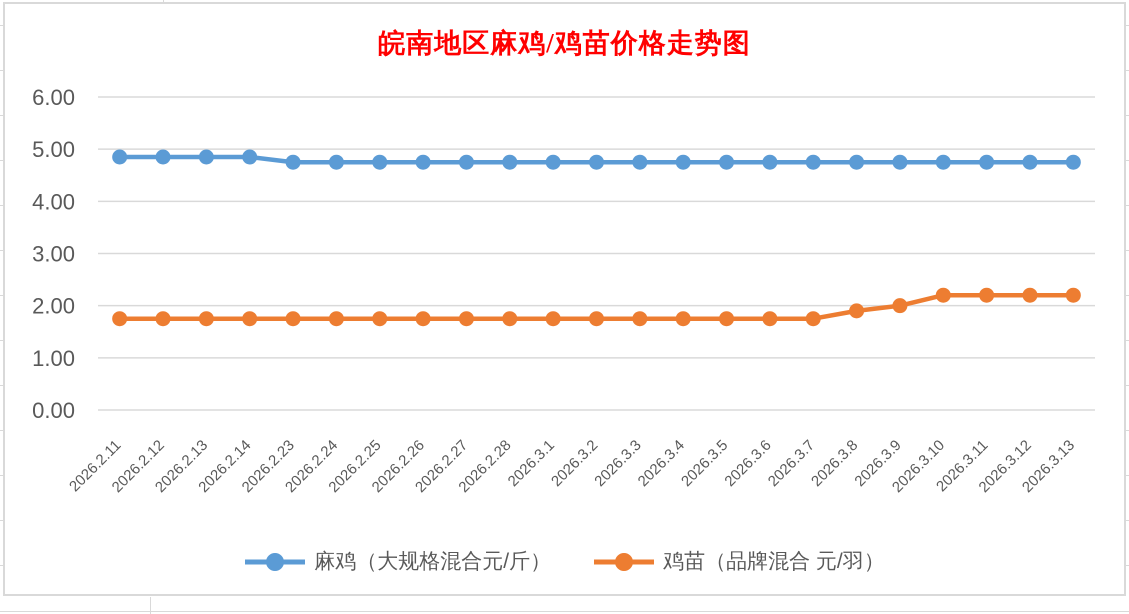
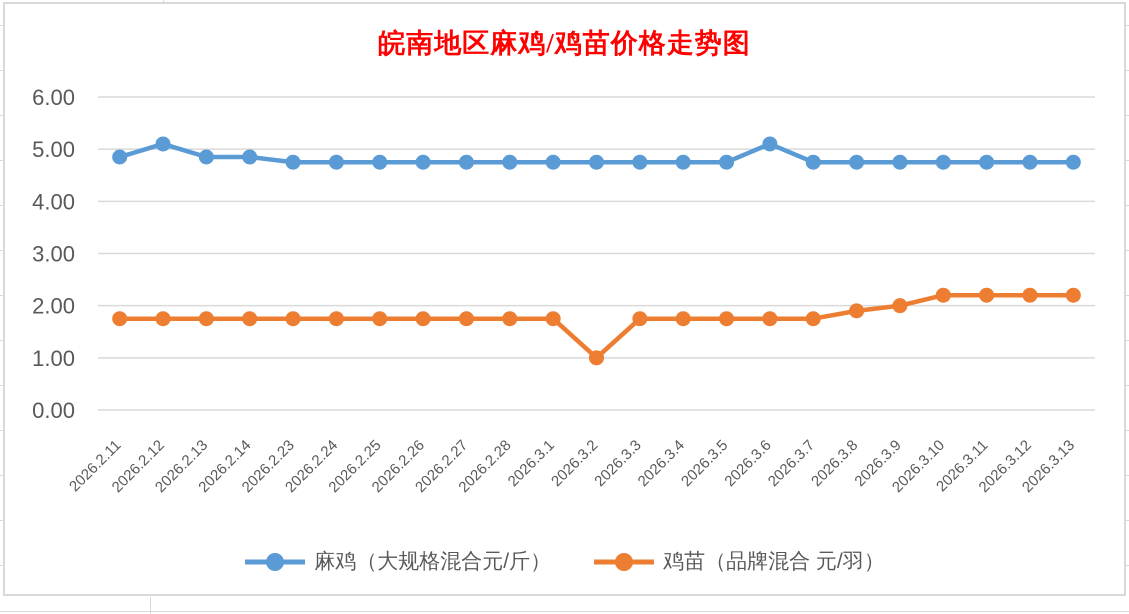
麻鸡（大规格混合元/斤）/2026.2.12: 4.8 -> 5.1
鸡苗（品牌混合 元/羽）/2026.3.2: 1.8 -> 1.0
麻鸡（大规格混合元/斤）/2026.3.6: 4.8 -> 5.1
